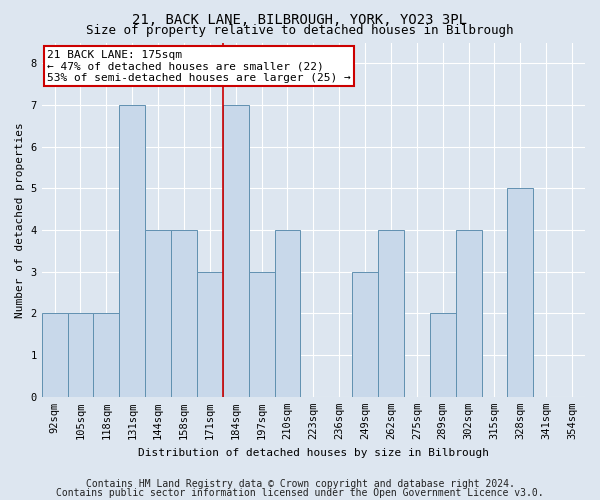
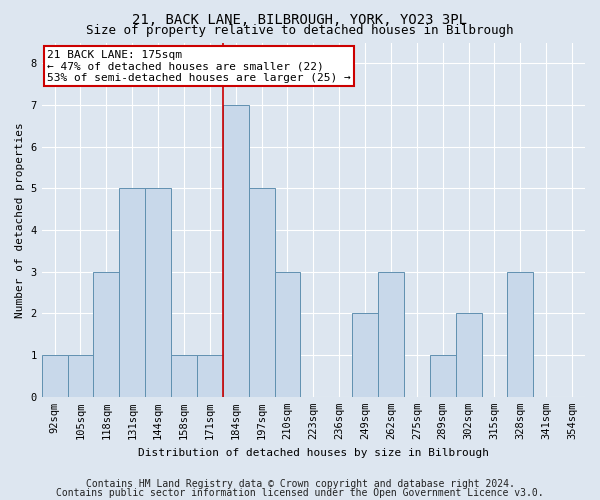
92sqm: 2 -> 1
105sqm: 2 -> 1
118sqm: 2 -> 3
131sqm: 7 -> 5
144sqm: 4 -> 5
158sqm: 4 -> 1
171sqm: 3 -> 1
197sqm: 3 -> 5
210sqm: 4 -> 3
249sqm: 3 -> 2
262sqm: 4 -> 3
289sqm: 2 -> 1
302sqm: 4 -> 2
328sqm: 5 -> 3
